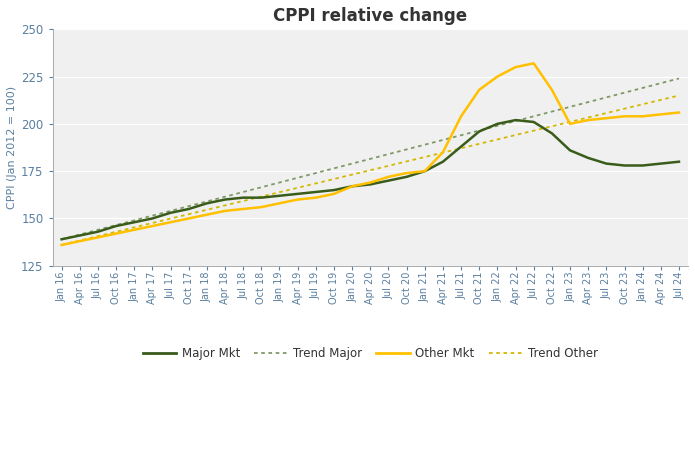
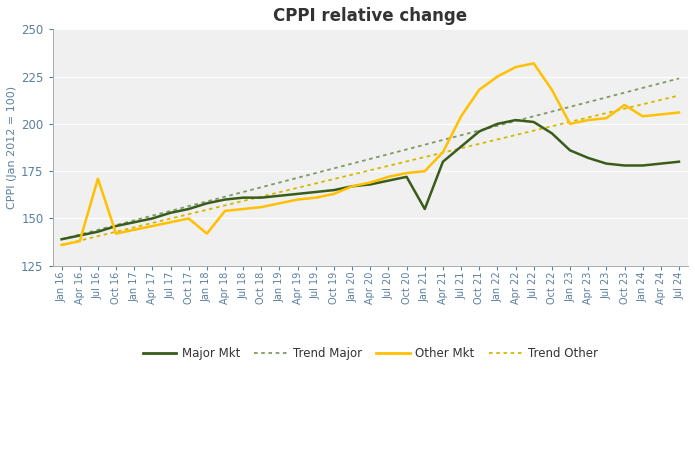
Other Mkt/Jul 16: 140 -> 171
Other Mkt/Jan 18: 152 -> 142
Major Mkt/Jan 21: 175 -> 155
Other Mkt/Oct 23: 204 -> 210
